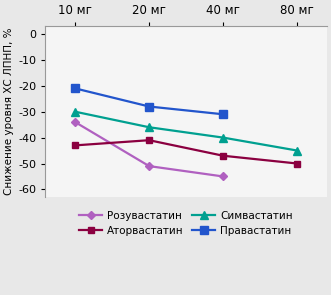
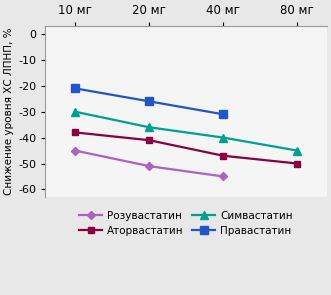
Розувастатин/10 мг: -34 -> -45
Аторвастатин/10 мг: -43 -> -38
Правастатин/20 мг: -28 -> -26
